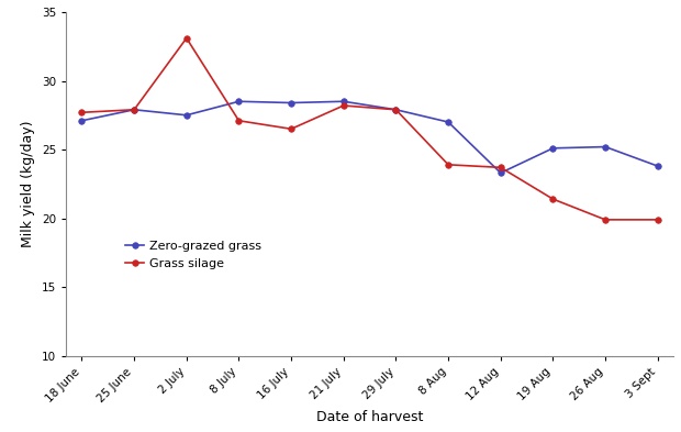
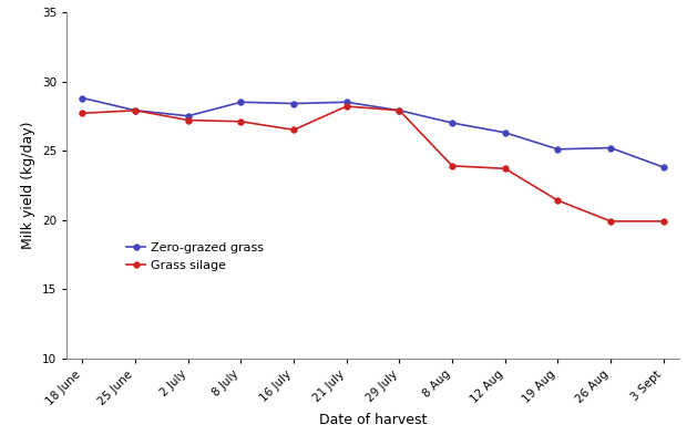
Zero-grazed grass/18 June: 27.1 -> 28.8
Grass silage/2 July: 33.1 -> 27.2
Zero-grazed grass/12 Aug: 23.3 -> 26.3
